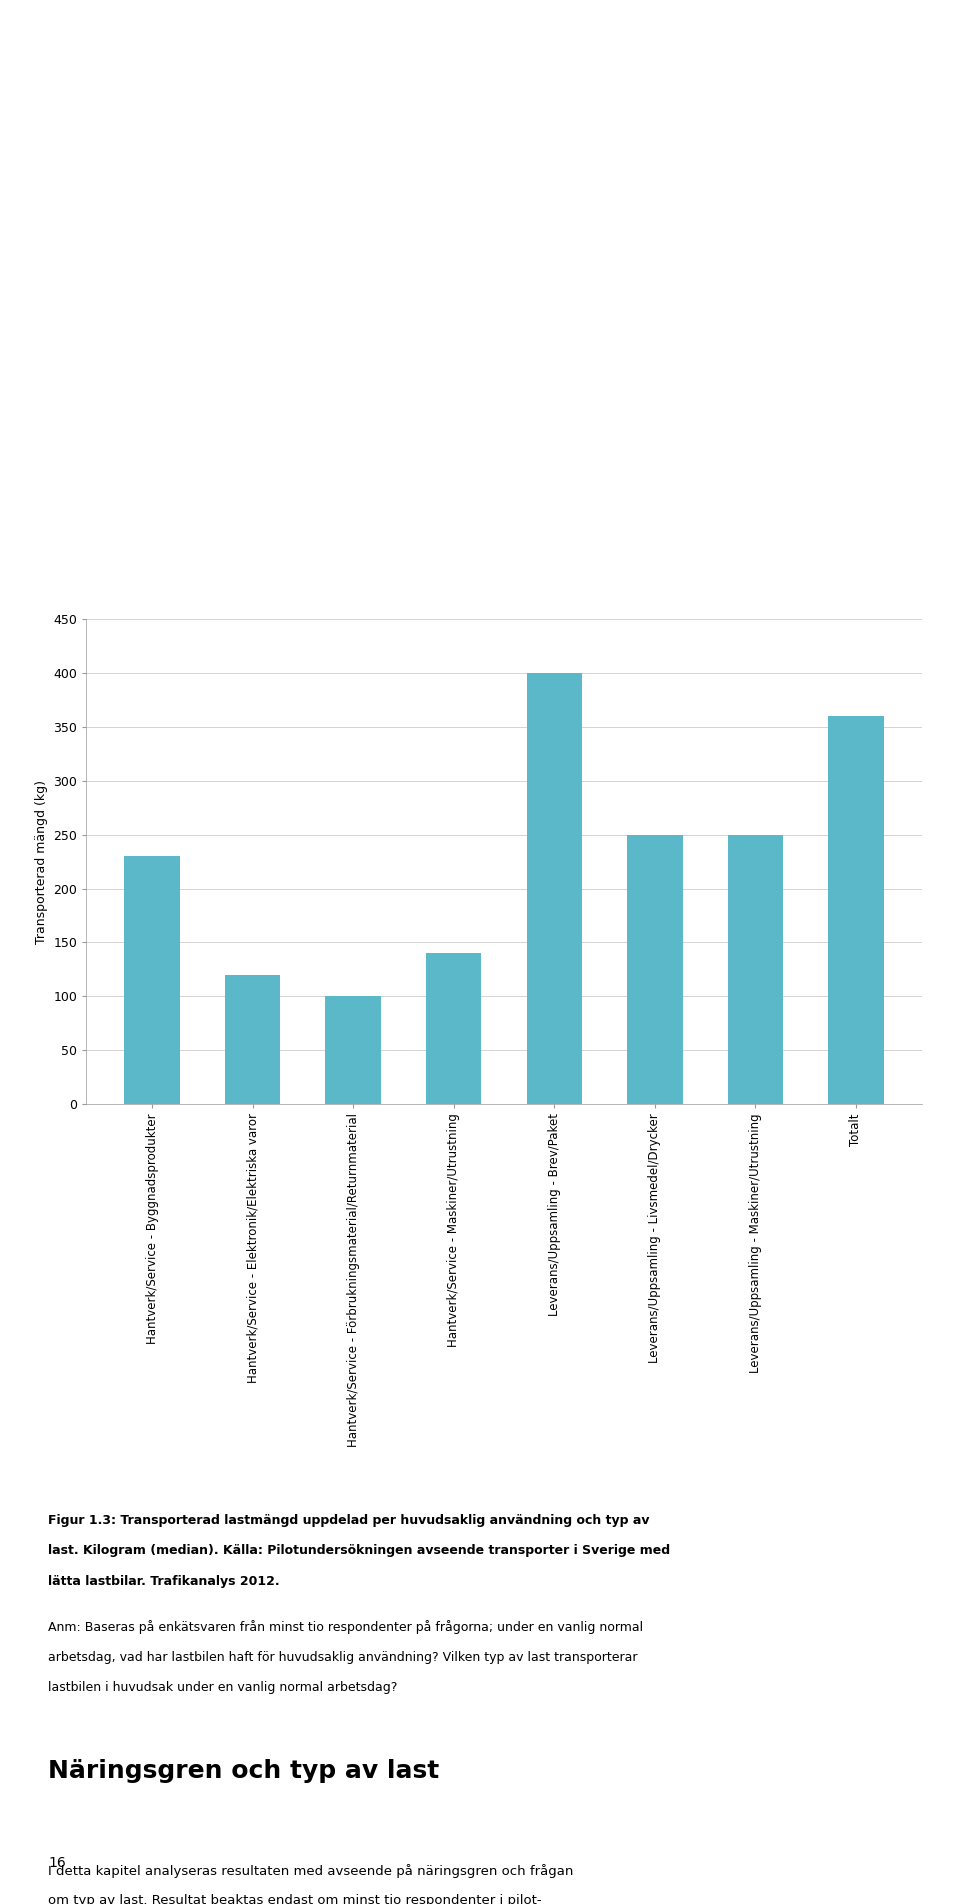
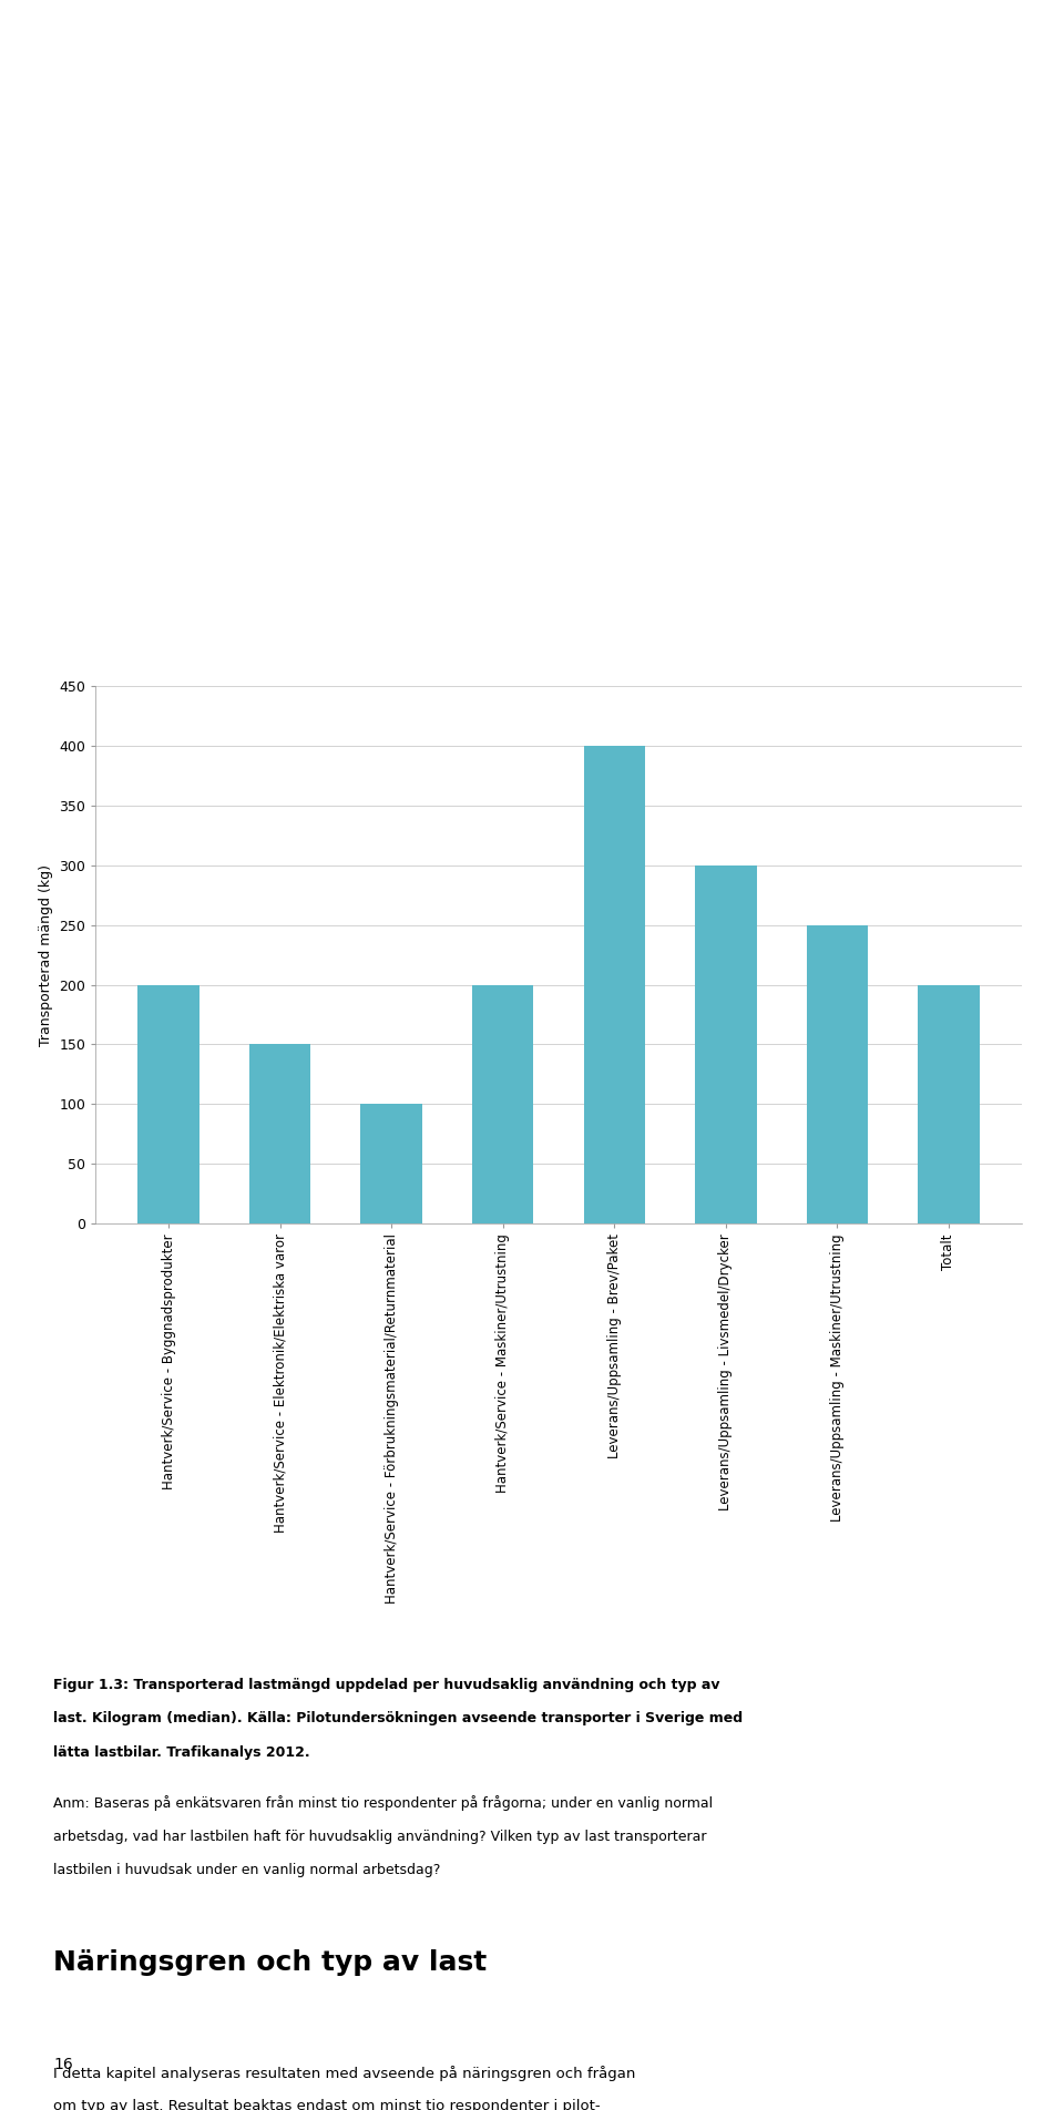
Hantverk/Service - Byggnadsprodukter: 230 -> 200
Hantverk/Service - Elektronik/Elektriska varor: 120 -> 150
Hantverk/Service - Maskiner/Utrustning: 140 -> 200
Leverans/Uppsamling - Livsmedel/Drycker: 250 -> 300
Totalt: 360 -> 200
